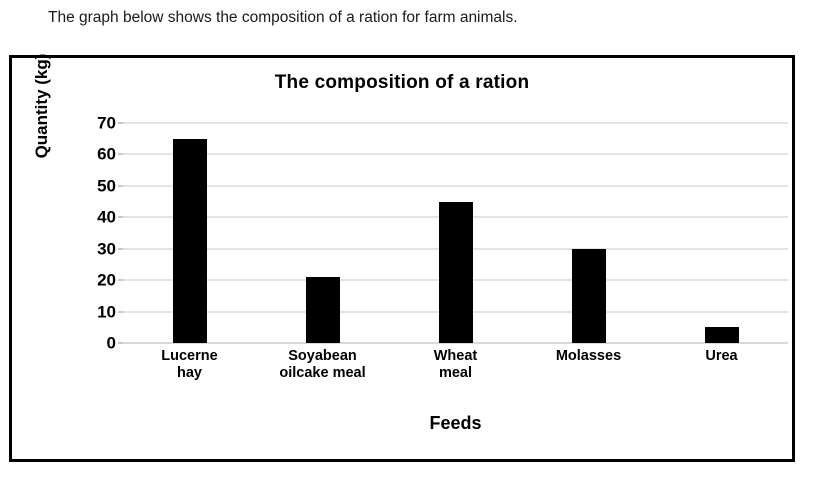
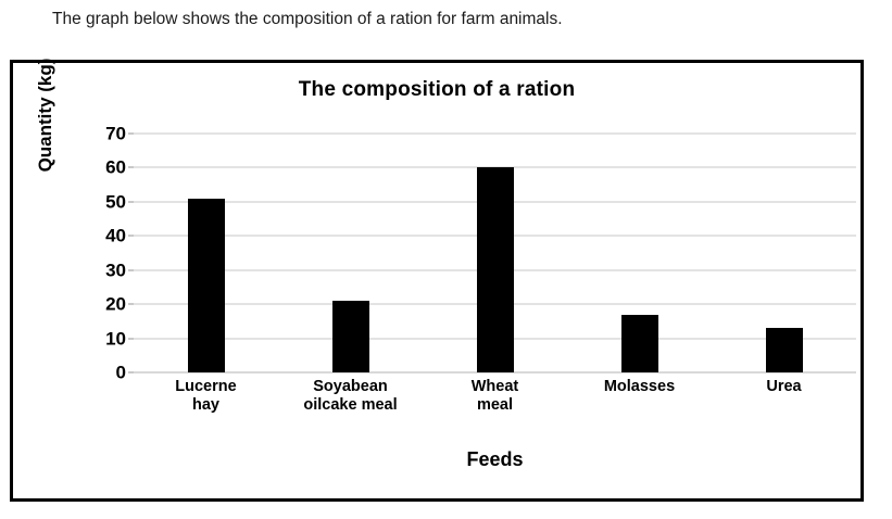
Lucerne hay: 65 -> 51
Wheat meal: 45 -> 60
Molasses: 30 -> 17
Urea: 5 -> 13
